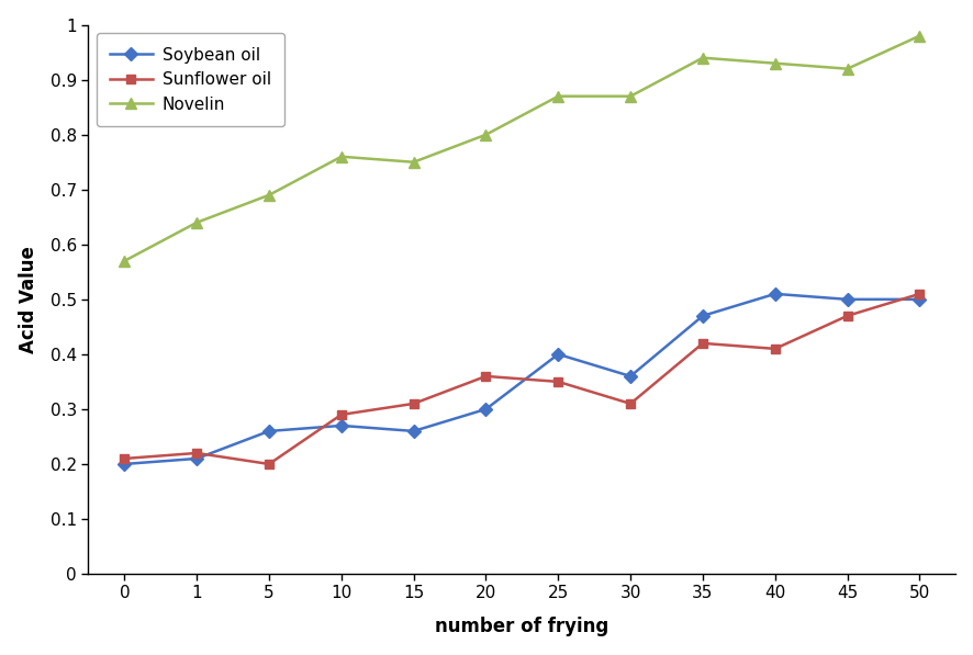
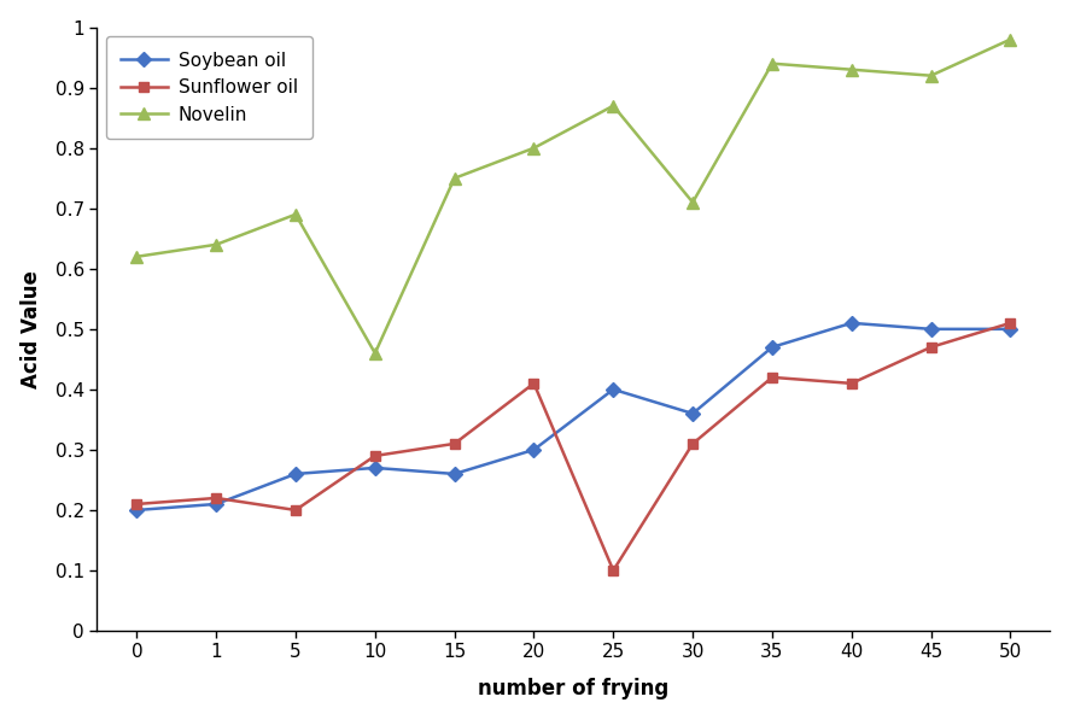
Novelin/0: 0.57 -> 0.62
Novelin/10: 0.76 -> 0.46
Sunflower oil/20: 0.36 -> 0.41
Sunflower oil/25: 0.35 -> 0.10
Novelin/30: 0.87 -> 0.71
